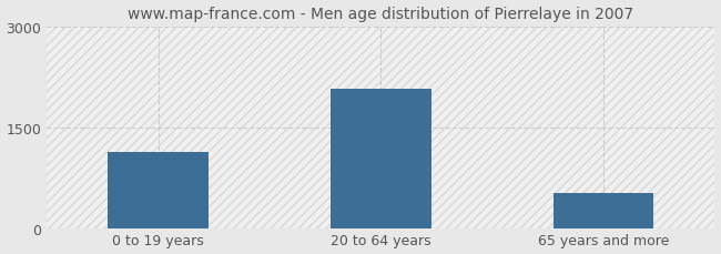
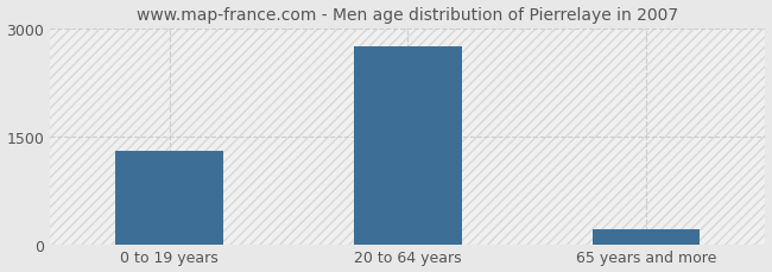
0 to 19 years: 1140 -> 1300
20 to 64 years: 2080 -> 2750
65 years and more: 520 -> 200
